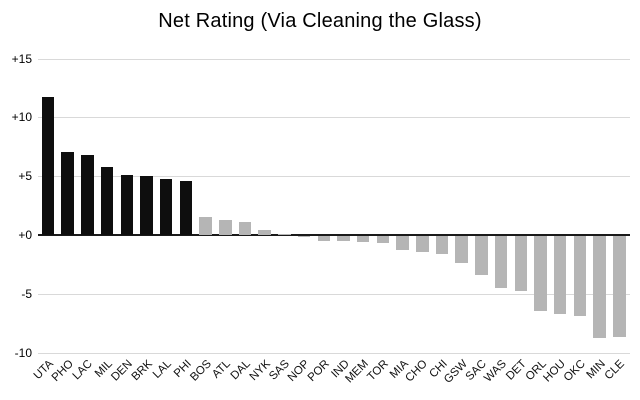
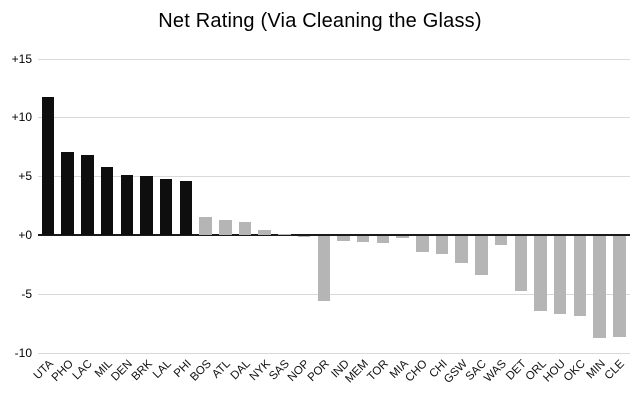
POR: -0.4 -> -5.5
MIA: -1.2 -> -0.2
WAS: -4.4 -> -0.8
